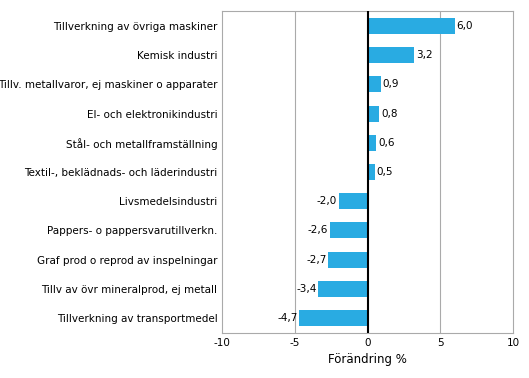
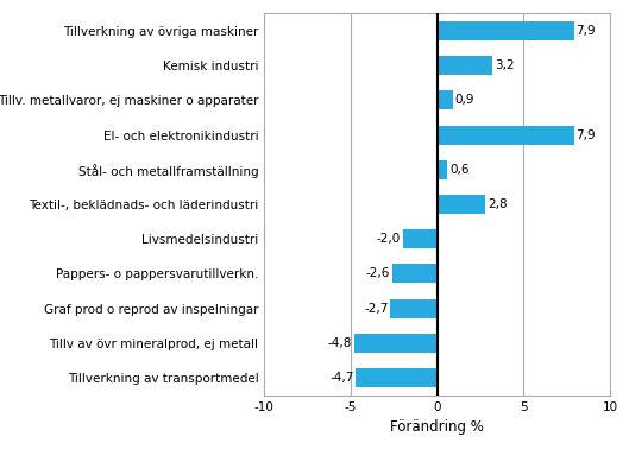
Tillverkning av övriga maskiner: 6,0 -> 7,9
El- och elektronikindustri: 0,8 -> 7,9
Textil-, beklädnads- och läderindustri: 0,5 -> 2,8
Tillv av övr mineralprod, ej metall: -3,4 -> -4,8
